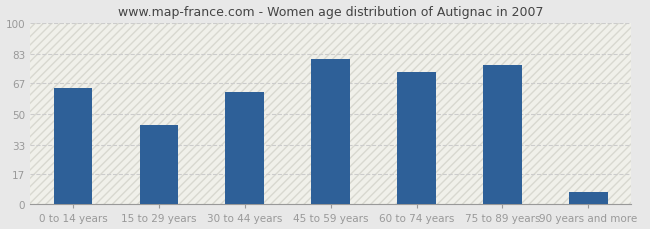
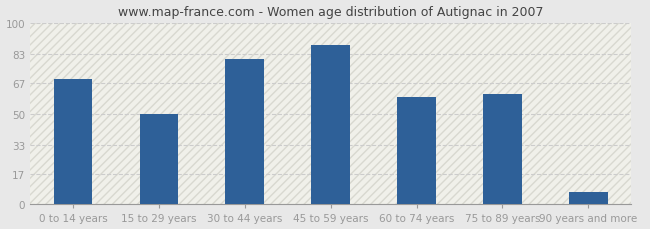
0 to 14 years: 64 -> 69
15 to 29 years: 44 -> 50
30 to 44 years: 62 -> 80
45 to 59 years: 80 -> 88
60 to 74 years: 73 -> 59
75 to 89 years: 77 -> 61
